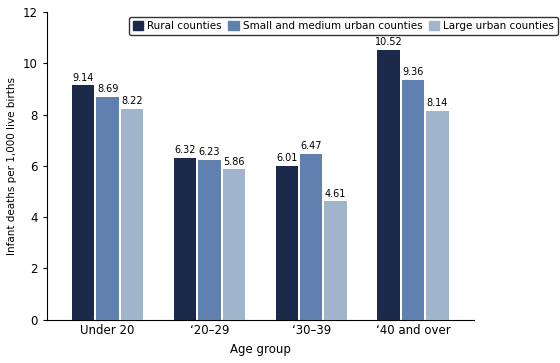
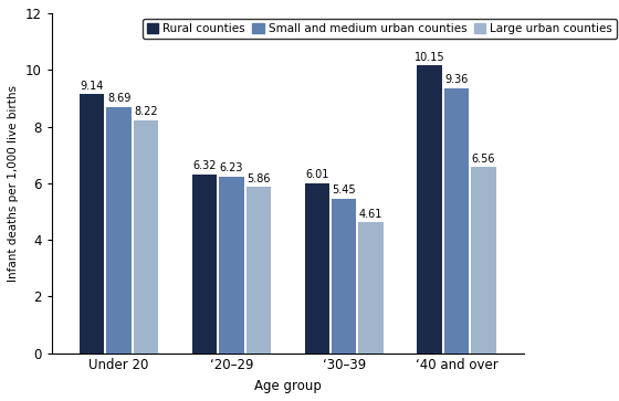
Small and medium urban counties/‘30–39: 6.47 -> 5.45
Rural counties/‘40 and over: 10.52 -> 10.15
Large urban counties/‘40 and over: 8.14 -> 6.56
